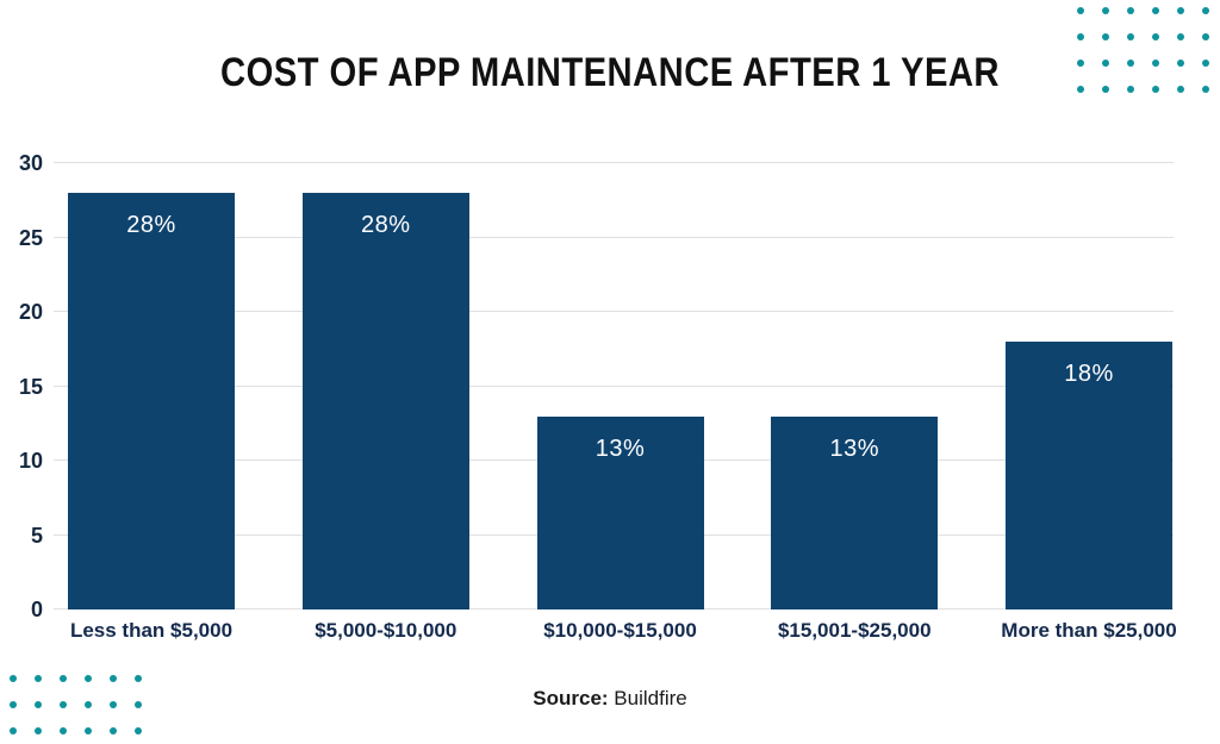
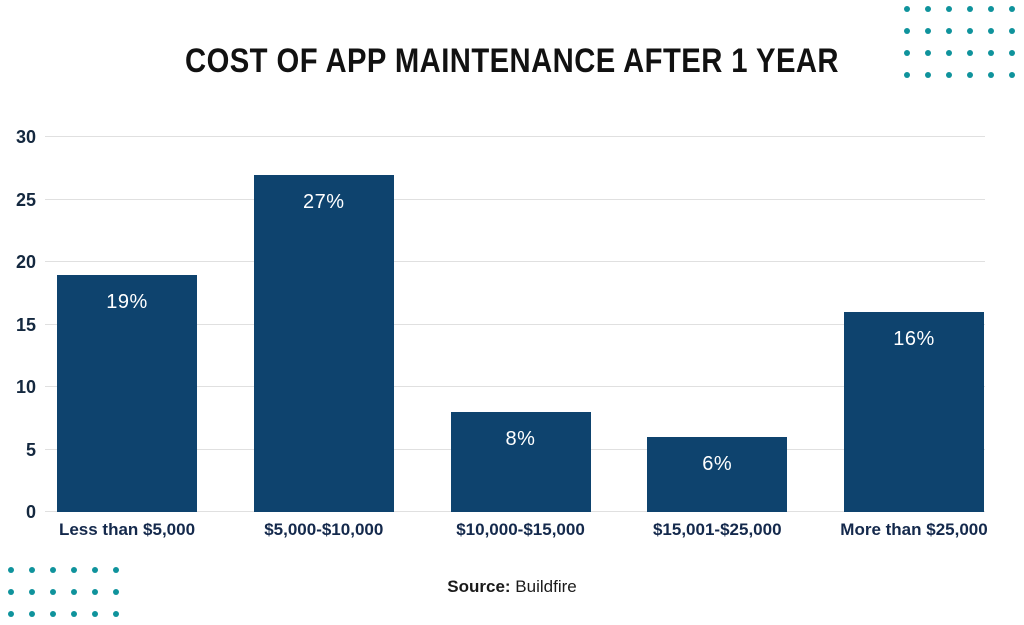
Less than $5,000: 28% -> 19%
$5,000-$10,000: 28% -> 27%
$10,000-$15,000: 13% -> 8%
$15,001-$25,000: 13% -> 6%
More than $25,000: 18% -> 16%
